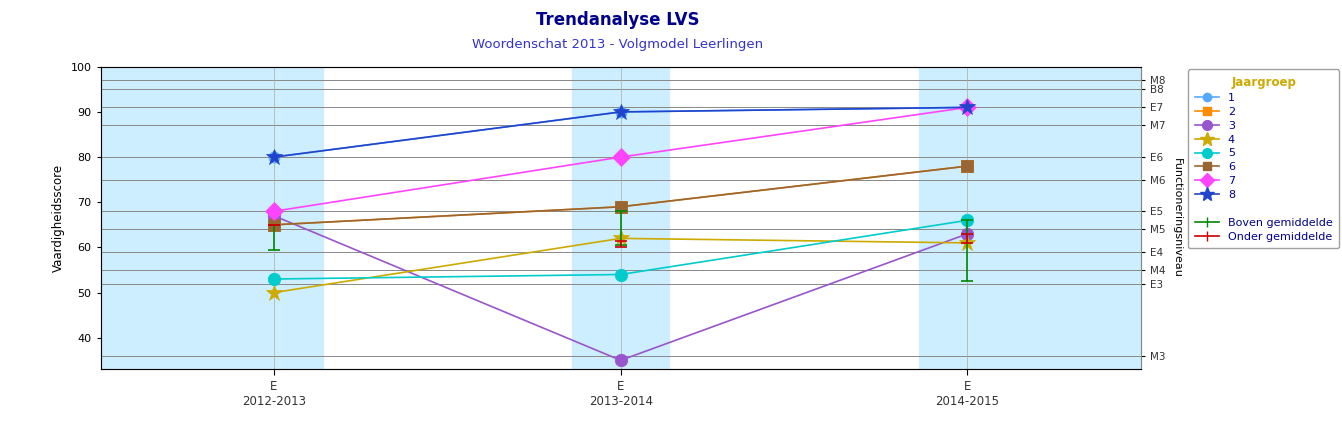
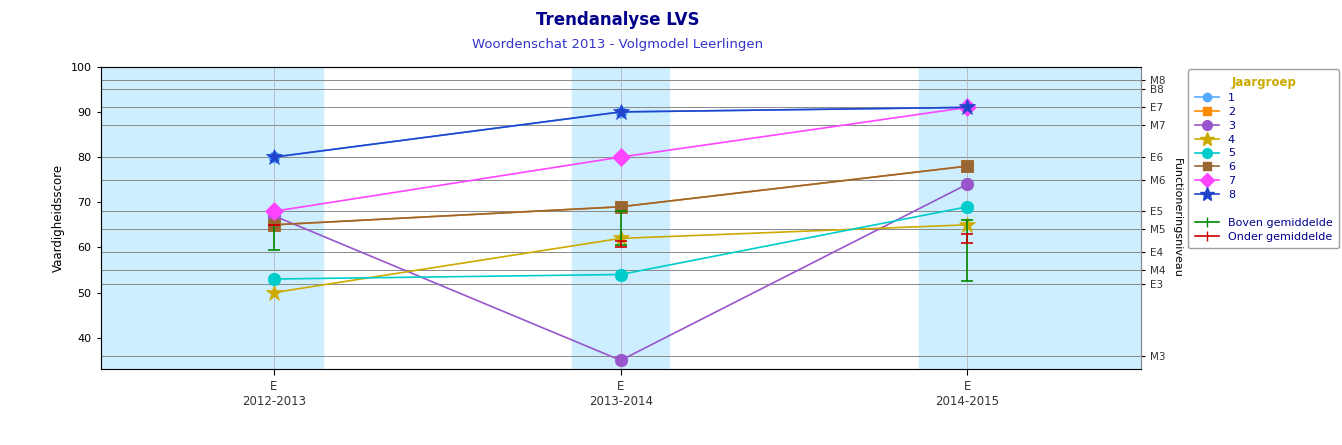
3/E 2014-2015: 63 -> 74
4/E 2014-2015: 61 -> 65
5/E 2014-2015: 66 -> 69
